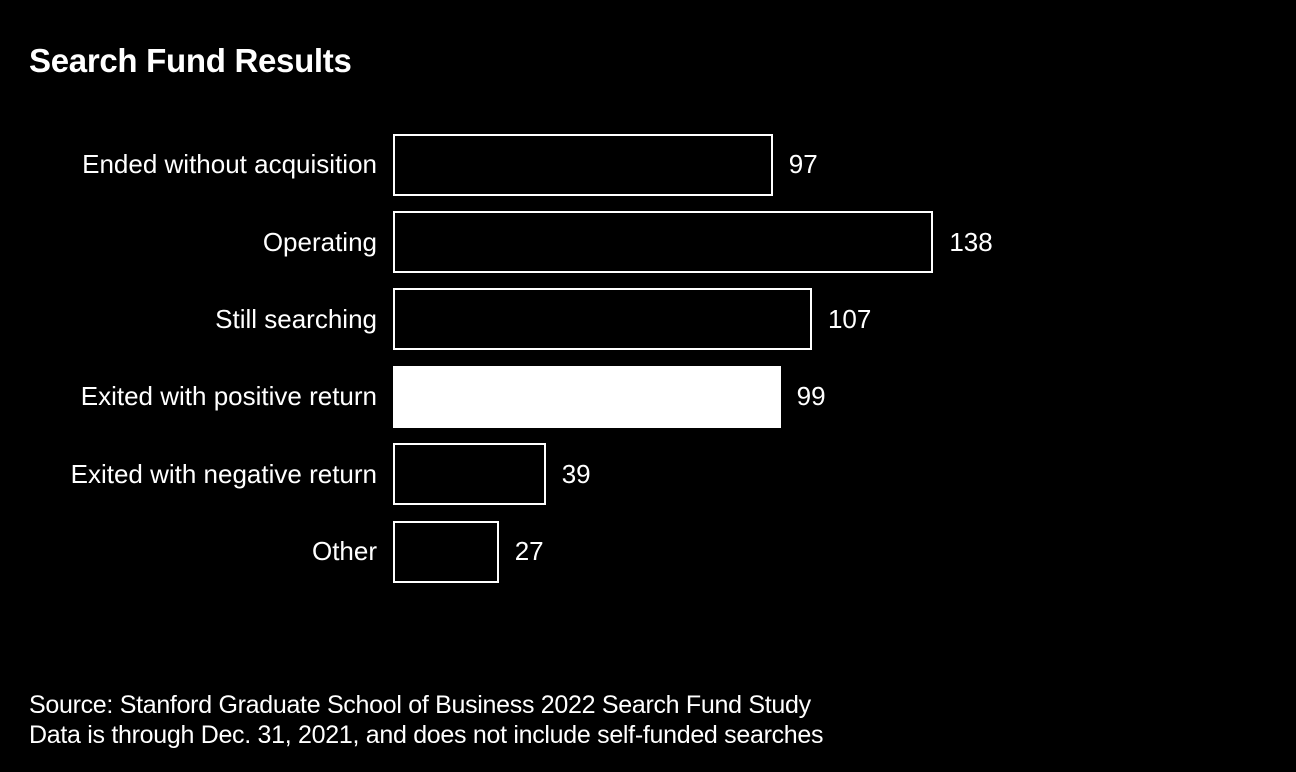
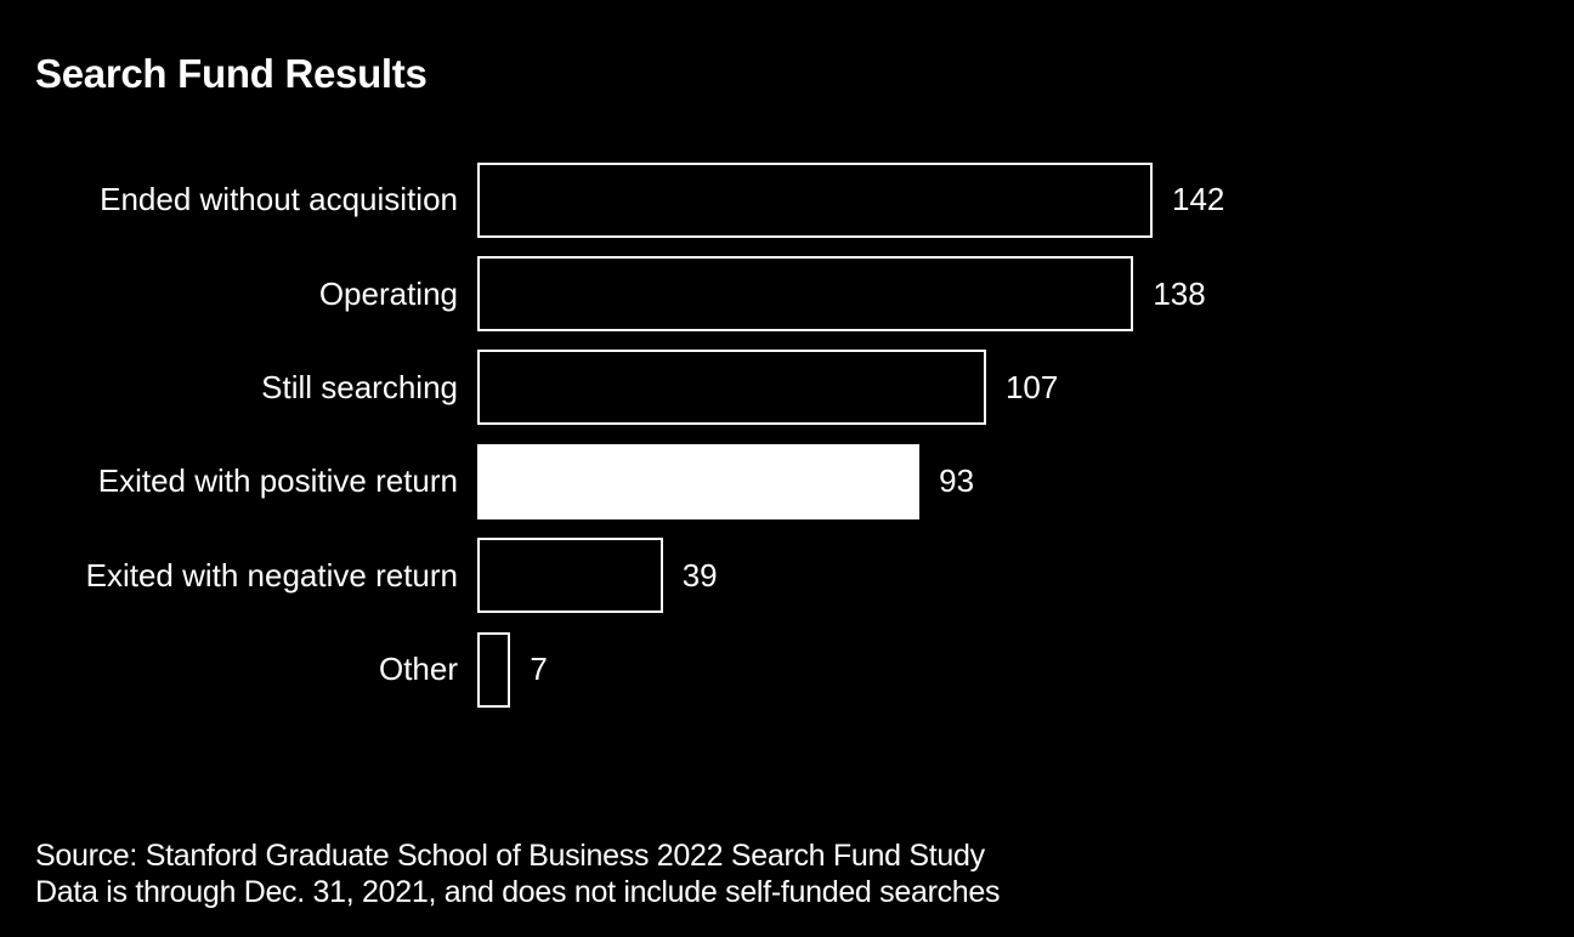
Ended without acquisition: 97 -> 142
Exited with positive return: 99 -> 93
Other: 27 -> 7
